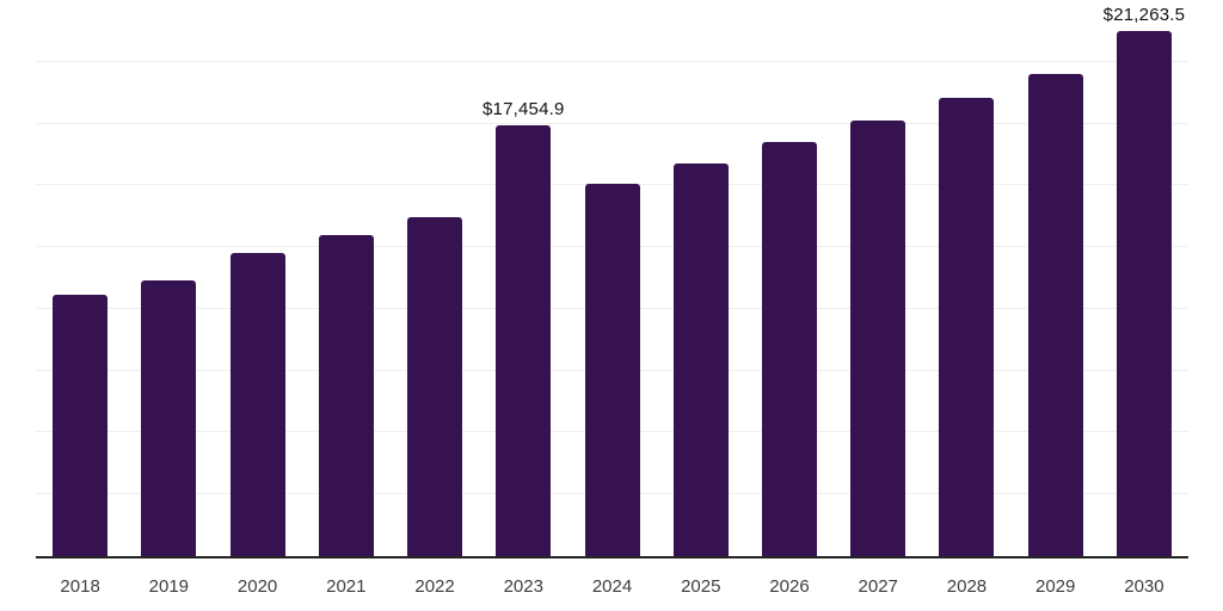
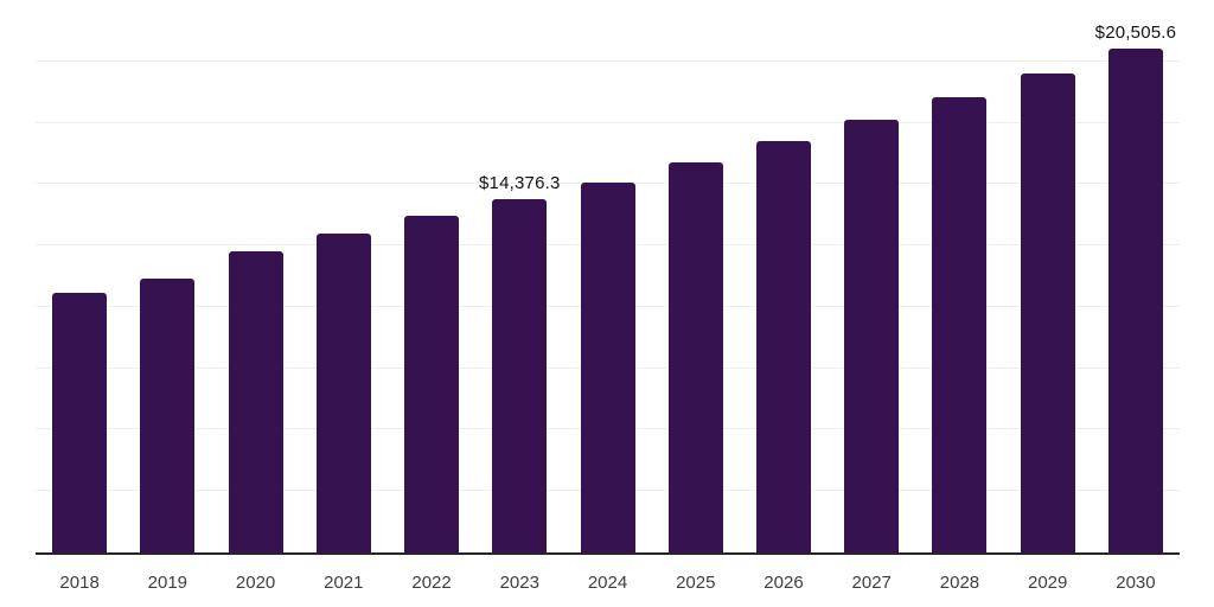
2023: $17,454.9 -> $14,376.3
2030: $21,263.5 -> $20,505.6
